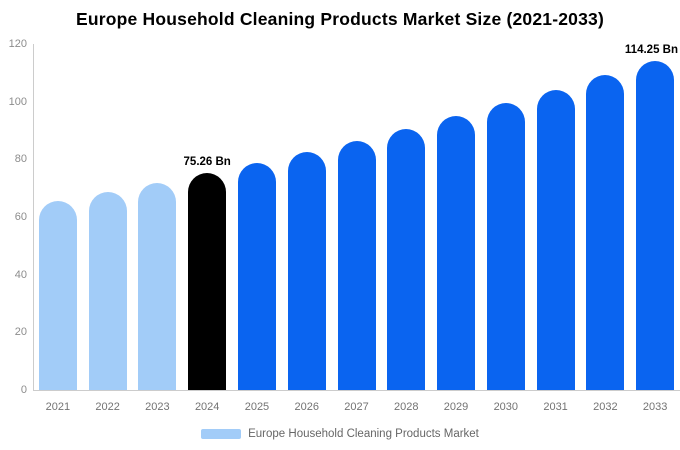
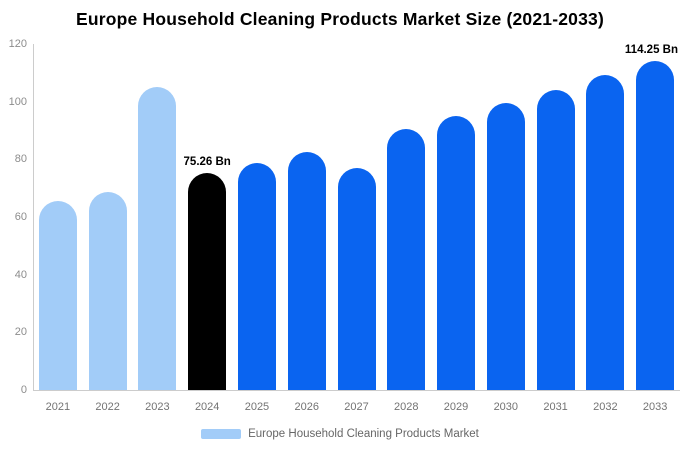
2023: 72 -> 105
2027: 86 -> 77
